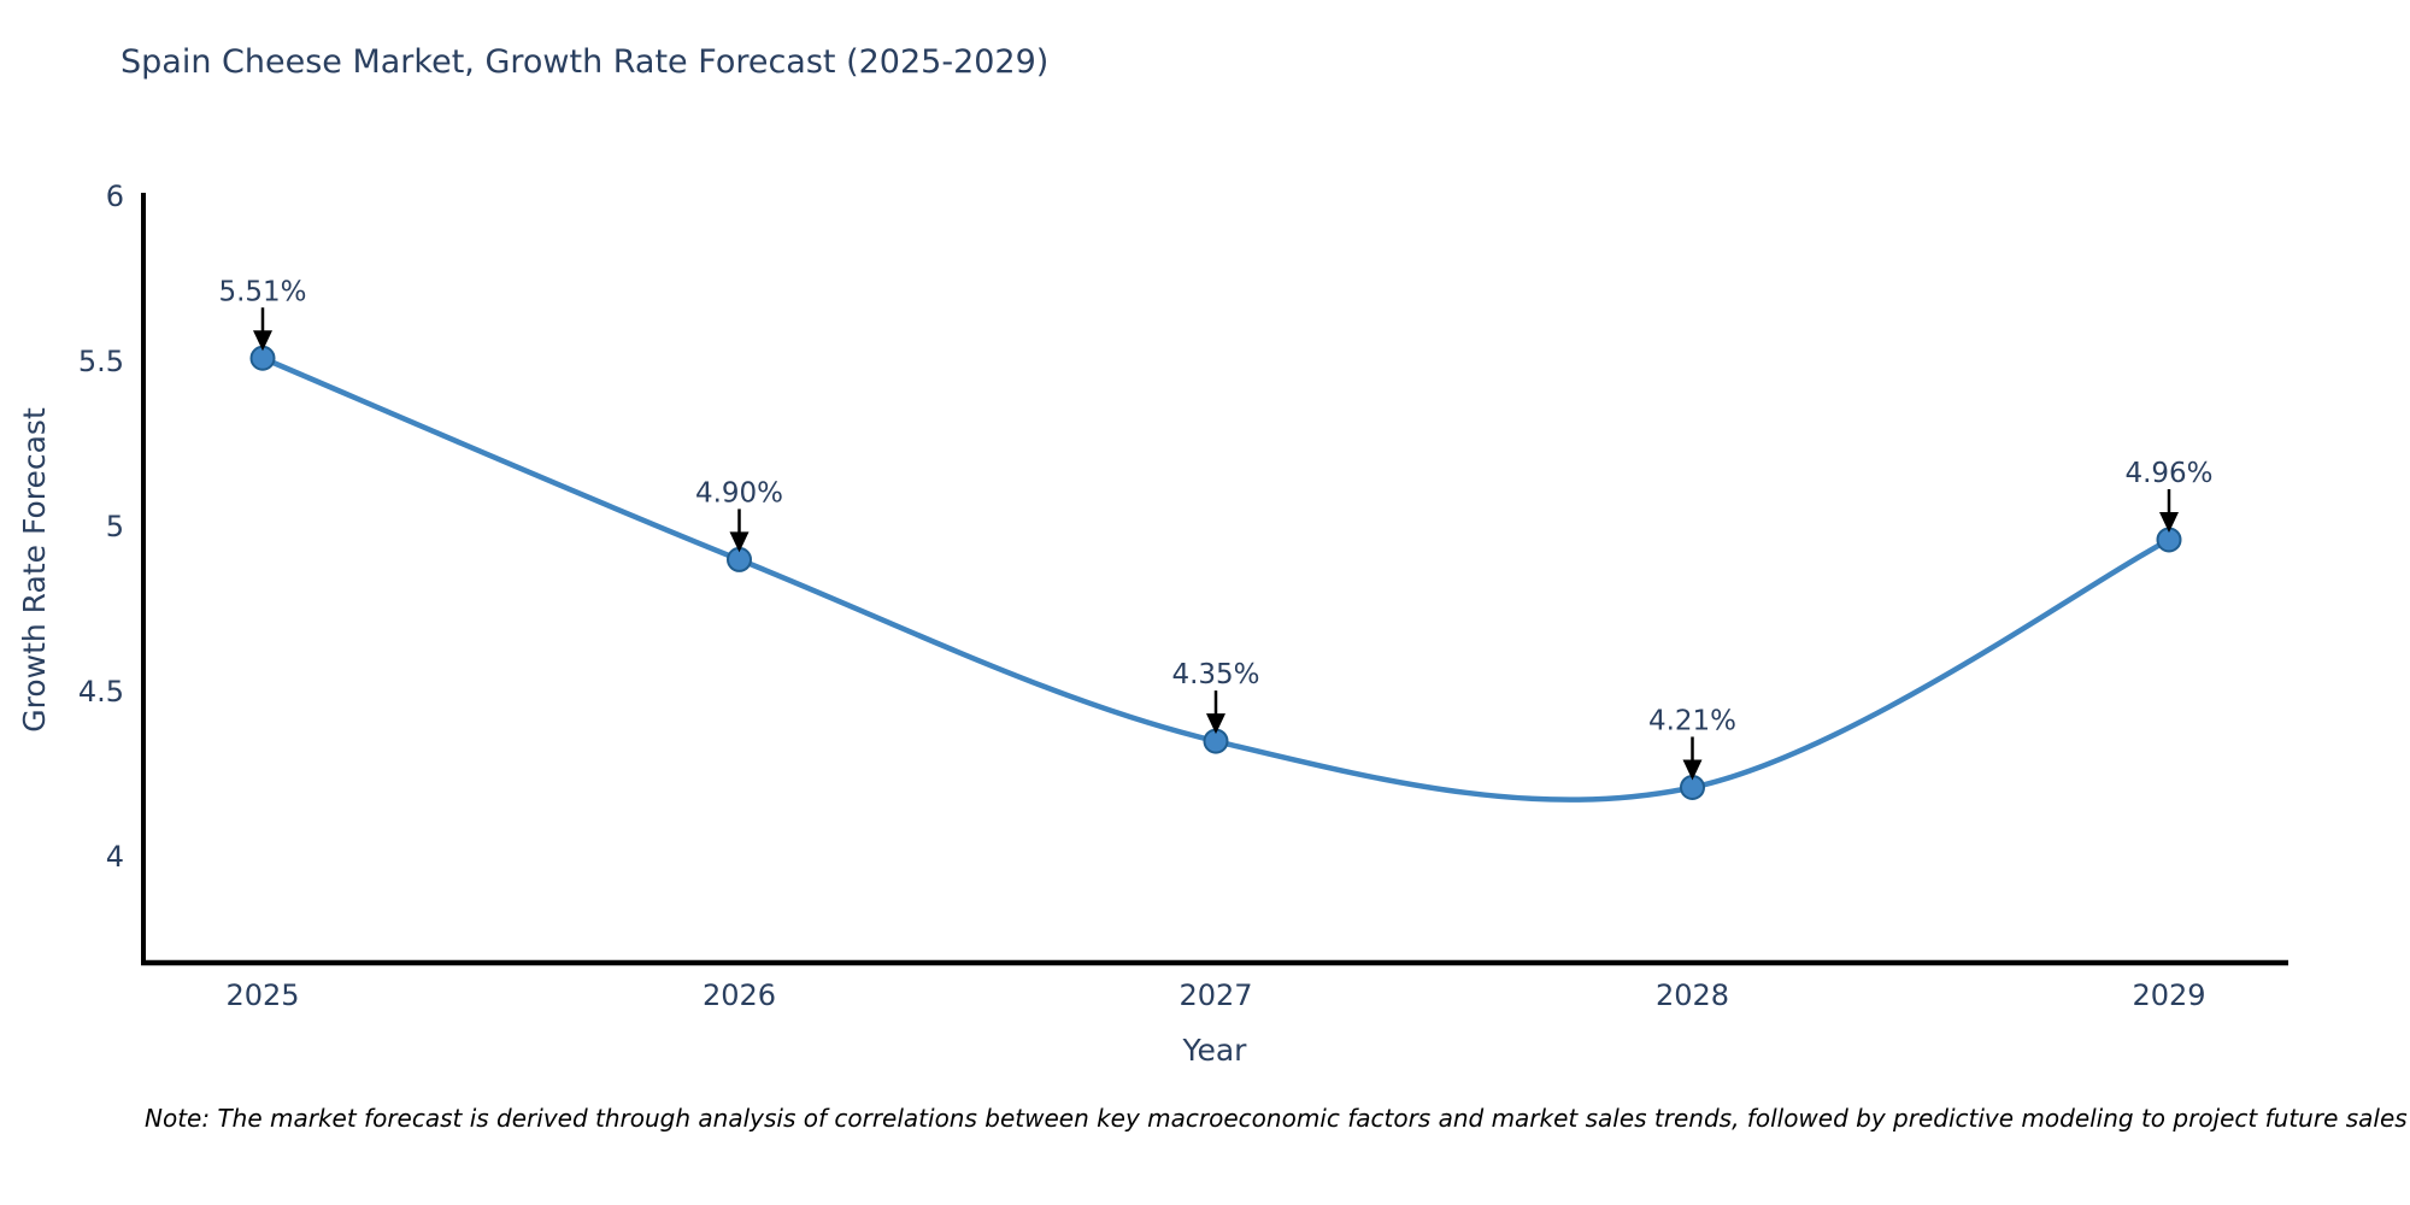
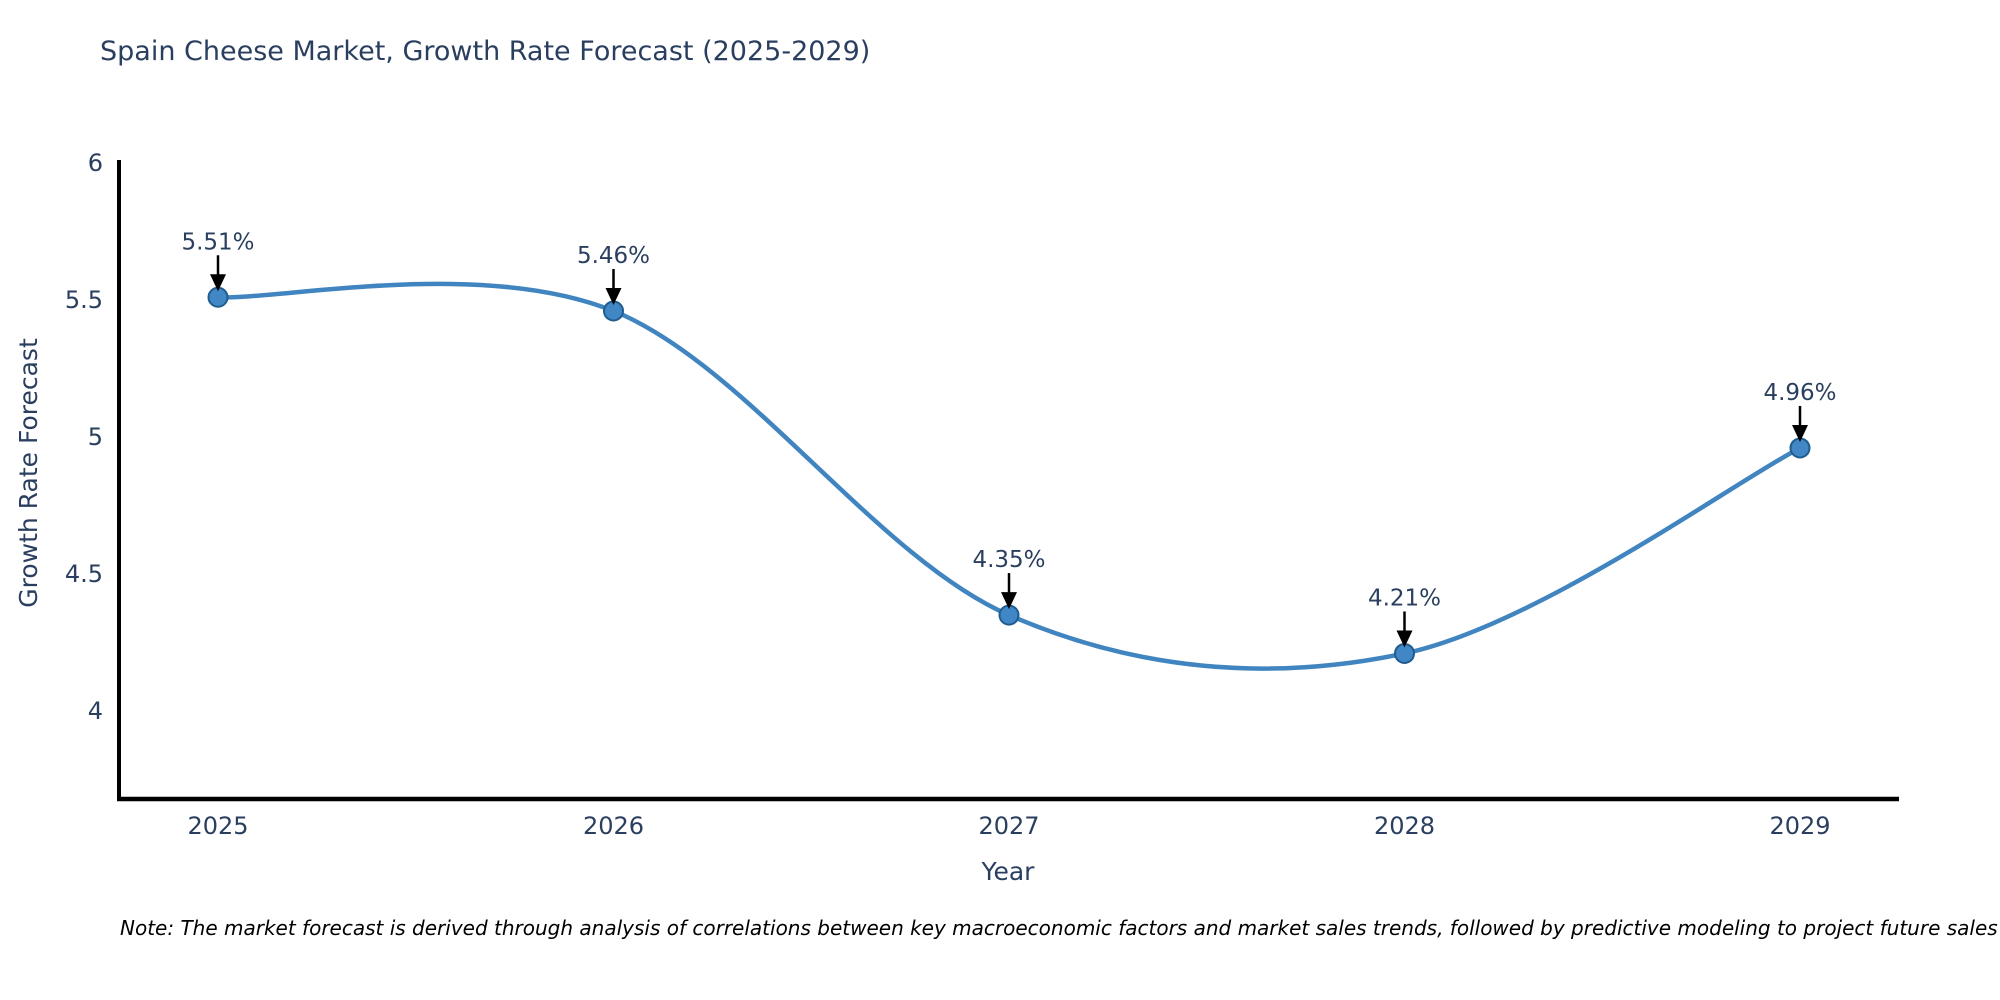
2026: 4.90% -> 5.46%
